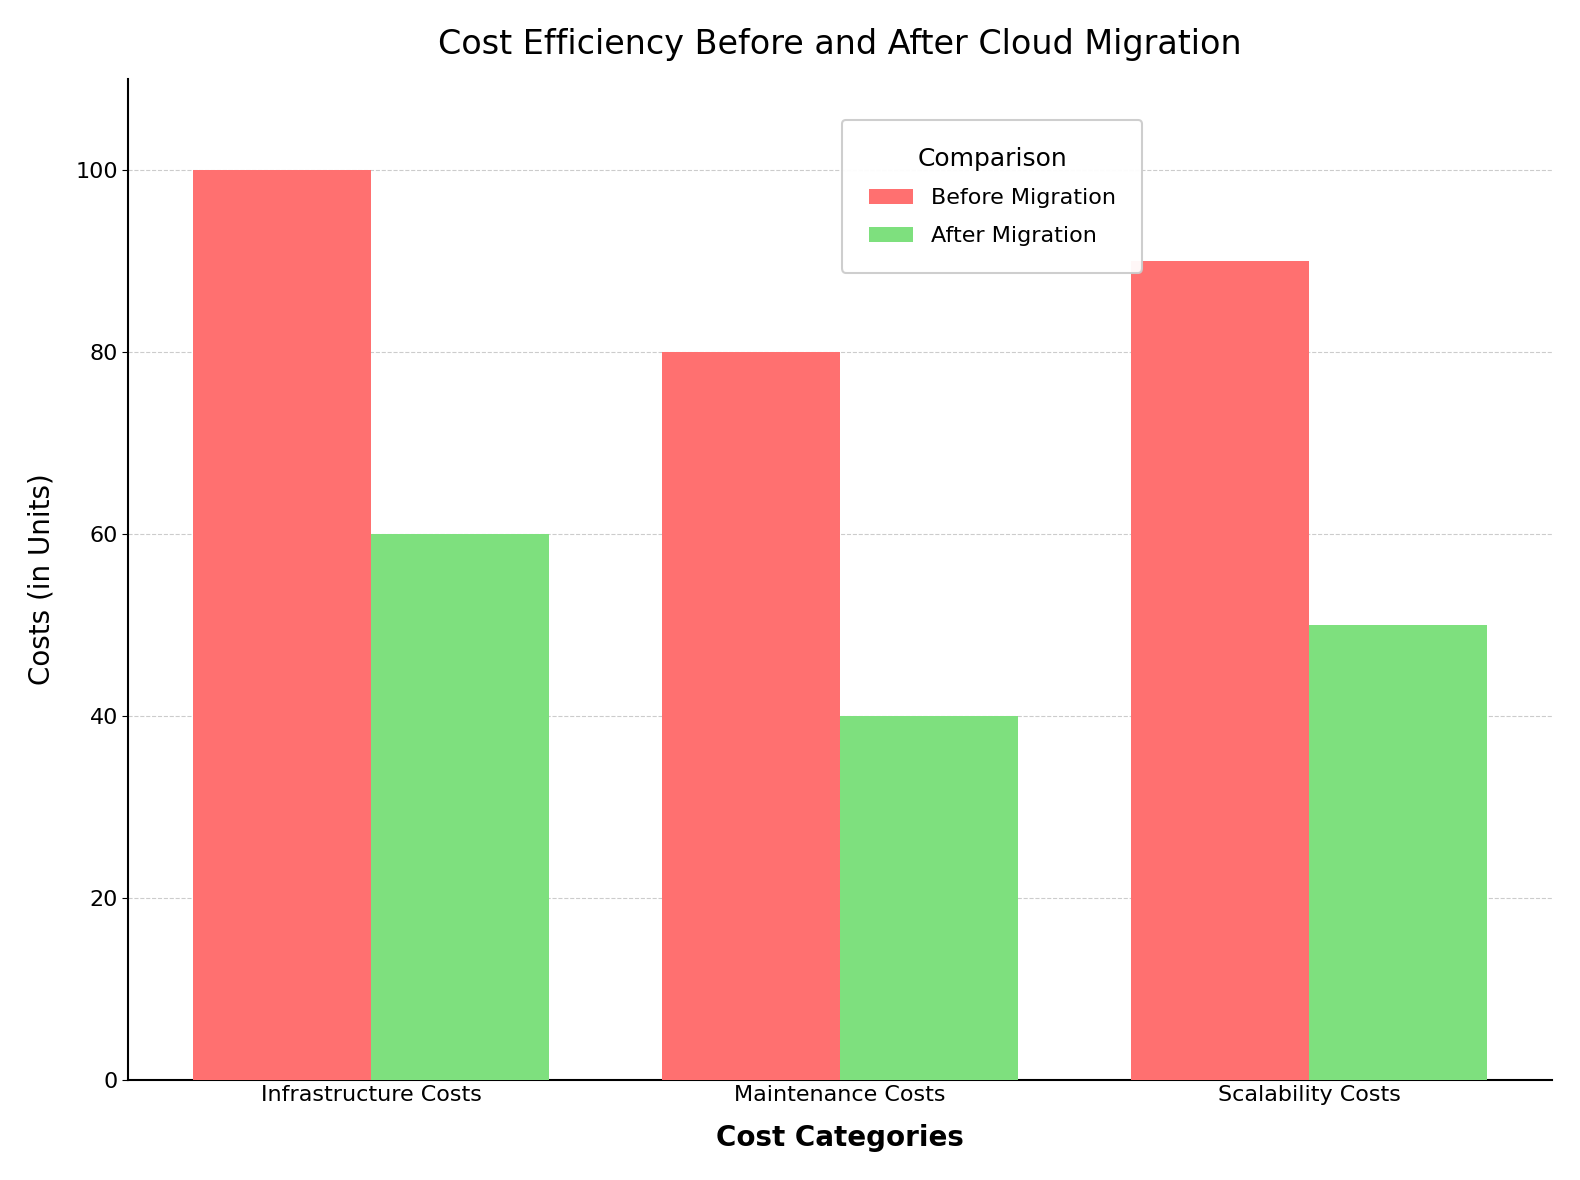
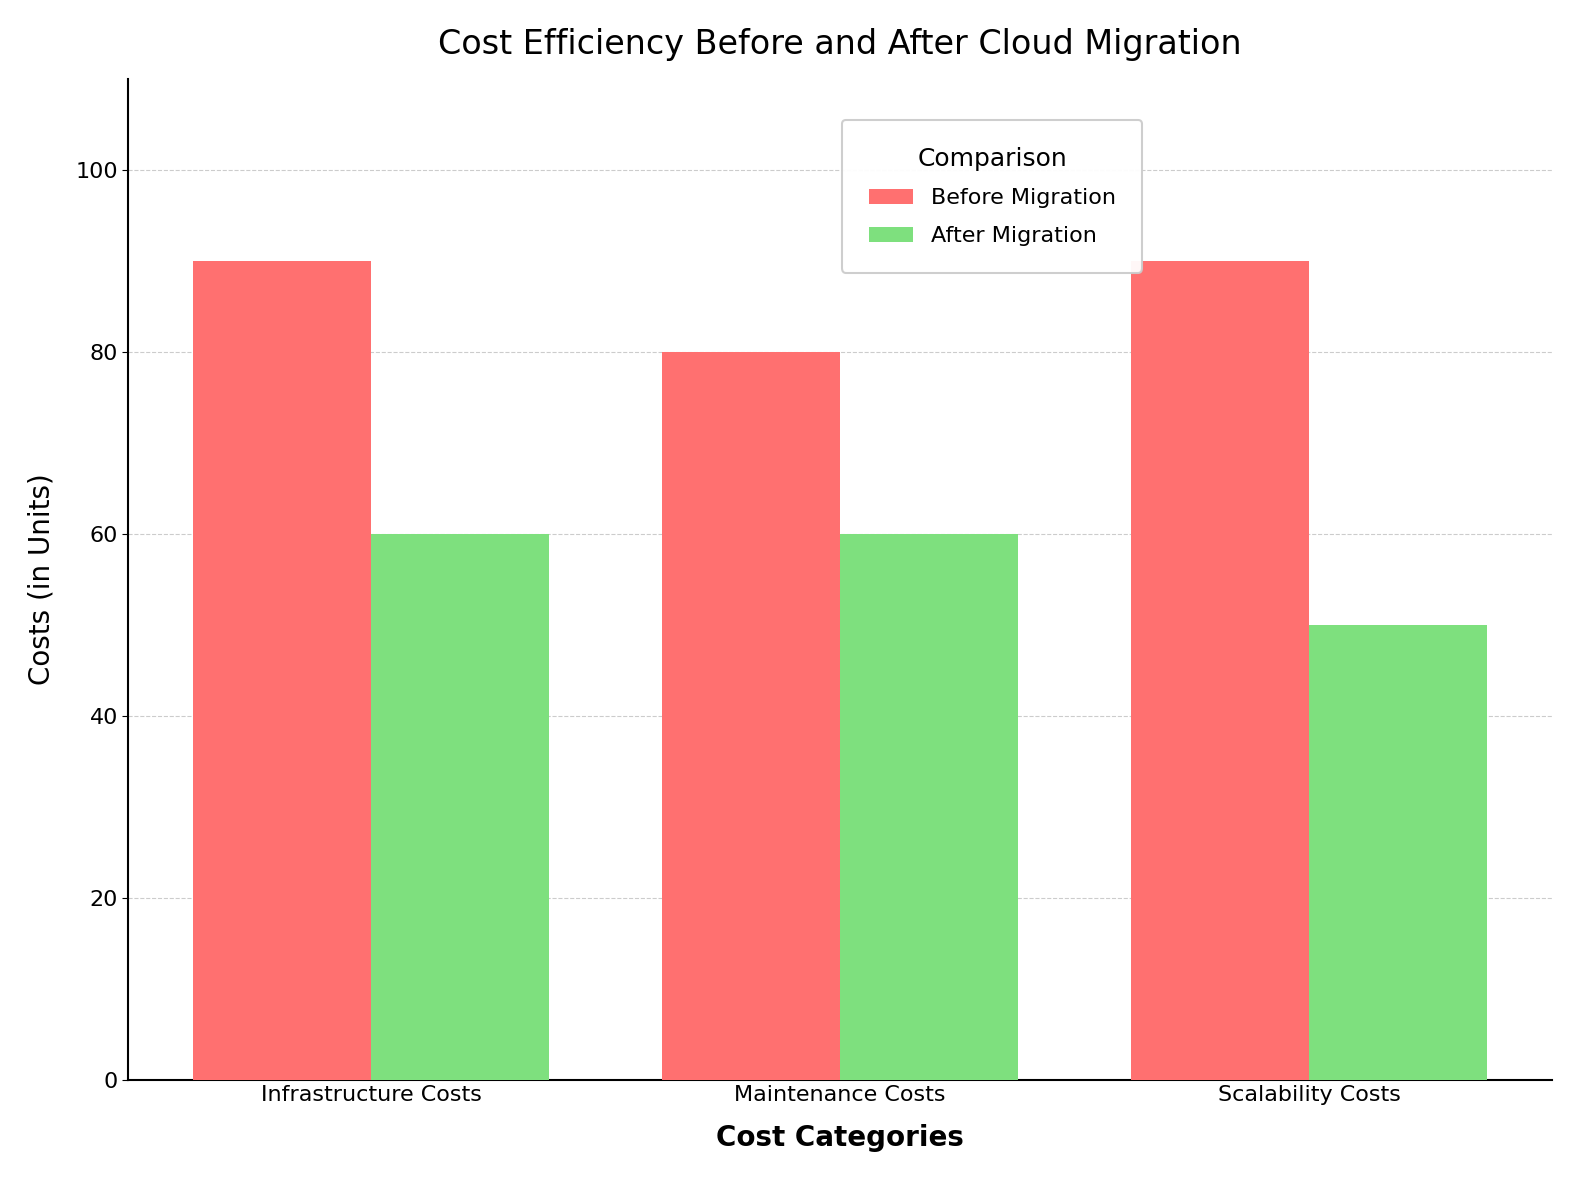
Before Migration/Infrastructure Costs: 100 -> 90
After Migration/Maintenance Costs: 40 -> 60
